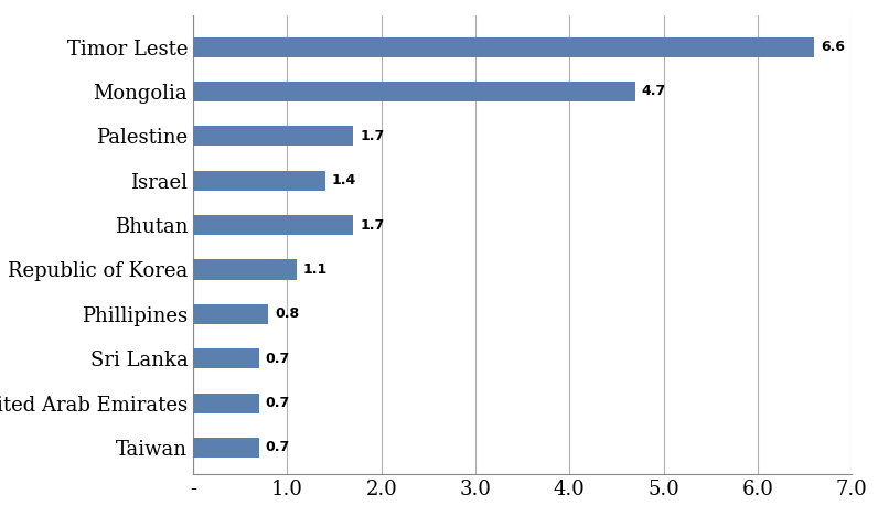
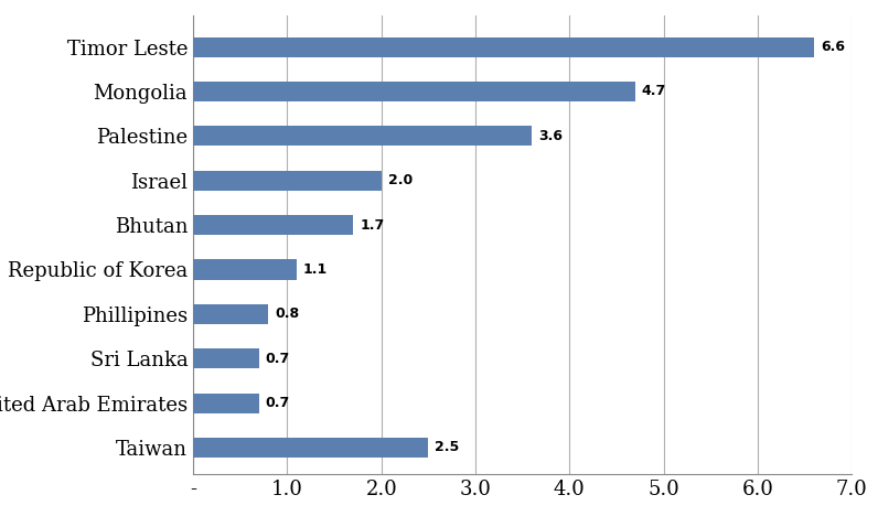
Palestine: 1.7 -> 3.6
Israel: 1.4 -> 2.0
Taiwan: 0.7 -> 2.5
